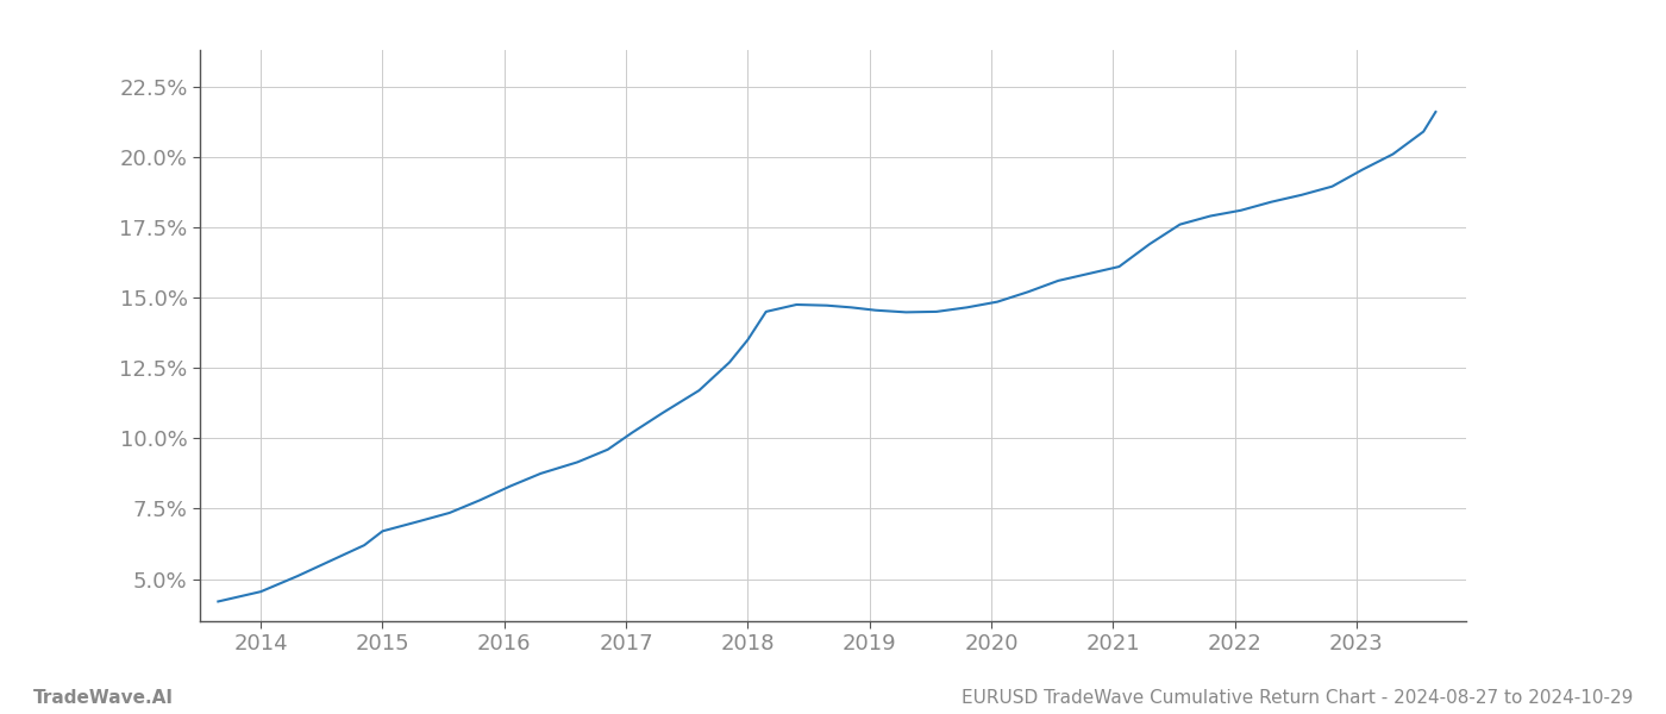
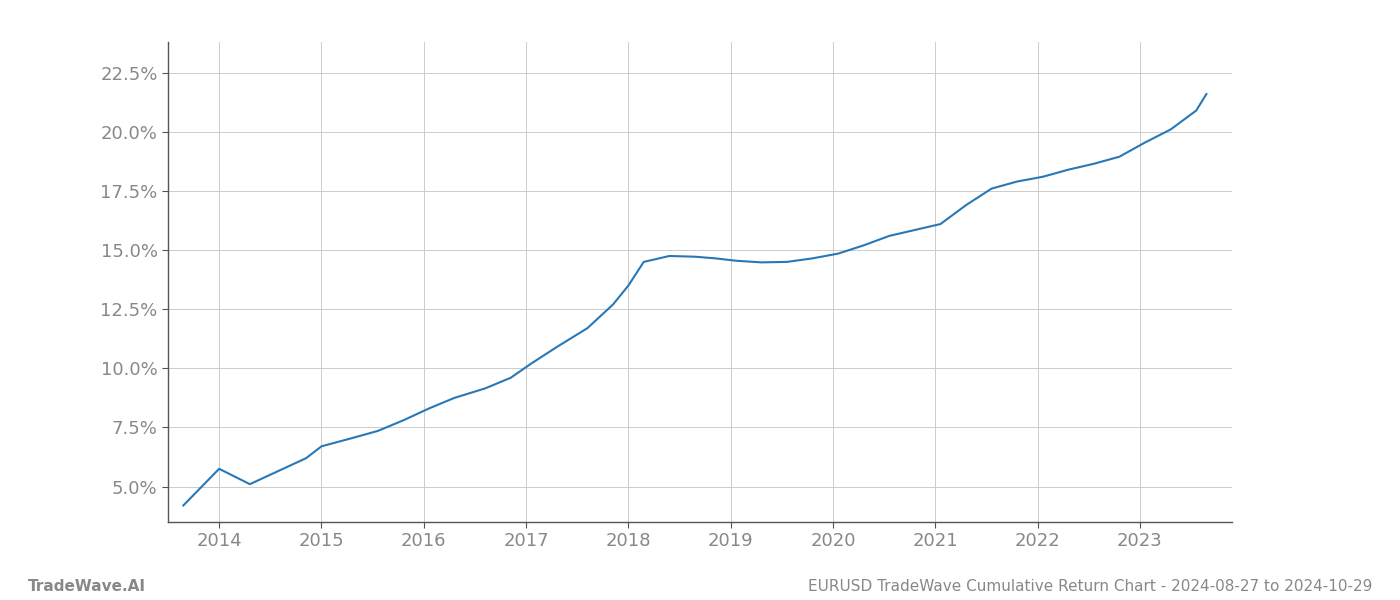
2014: 4.55% -> 5.75%
